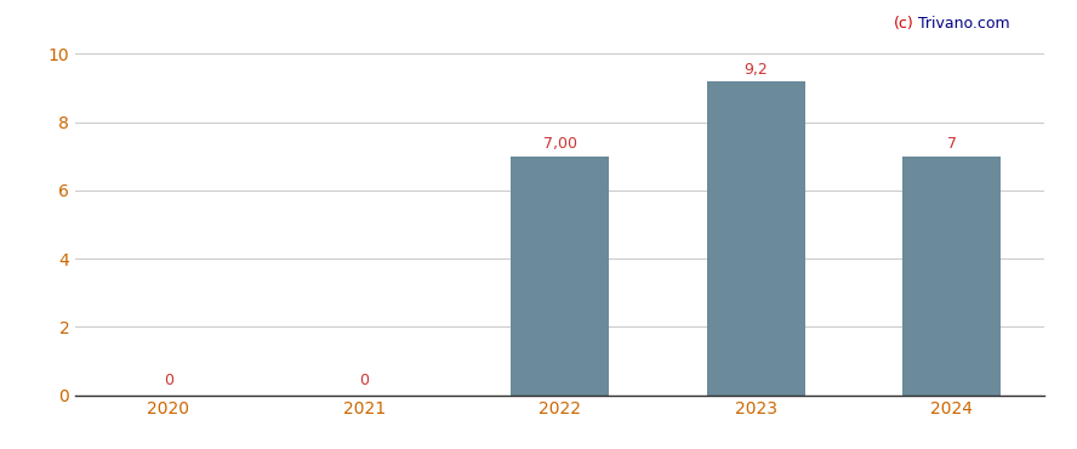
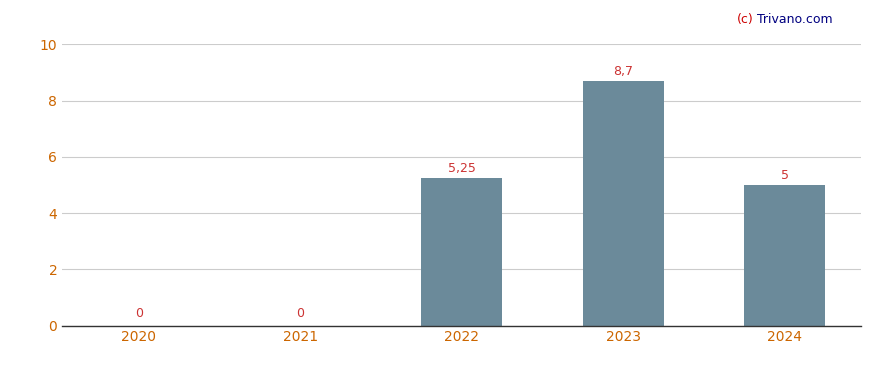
2022: 7 -> 5
2023: 9,2 -> 8,7
2024: 7 -> 5
